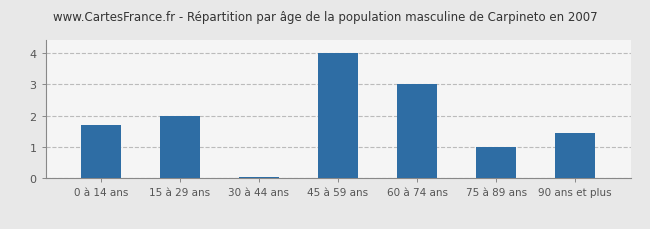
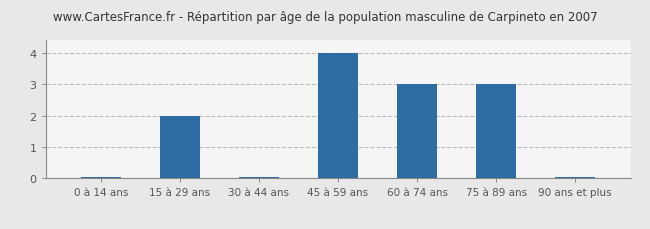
0 à 14 ans: 1.70 -> 0.05
75 à 89 ans: 1.00 -> 3.00
90 ans et plus: 1.45 -> 0.05
